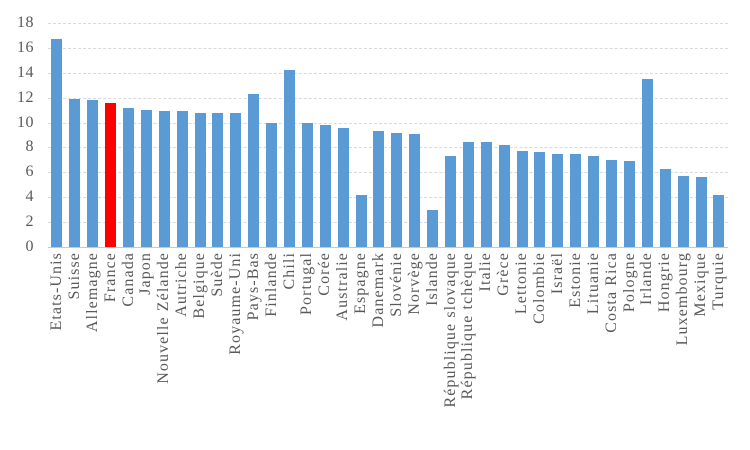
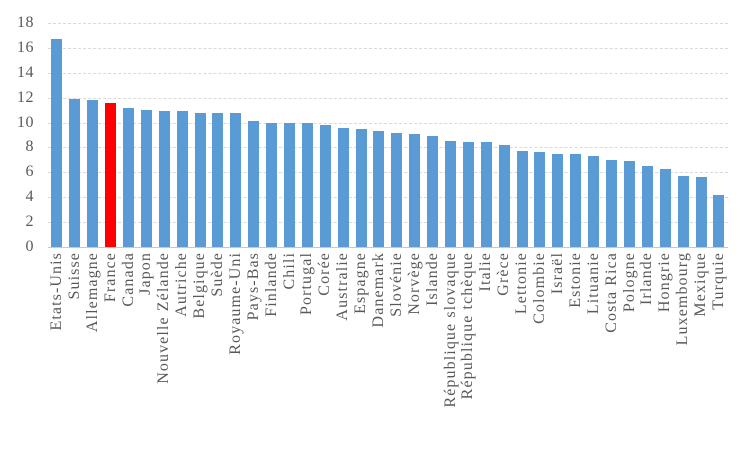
Pays-Bas: 12.3 -> 10.1
Chili: 14.2 -> 10.0
Espagne: 4.2 -> 9.5
Islande: 3.0 -> 8.9
République slovaque: 7.3 -> 8.5
Irlande: 13.5 -> 6.5
